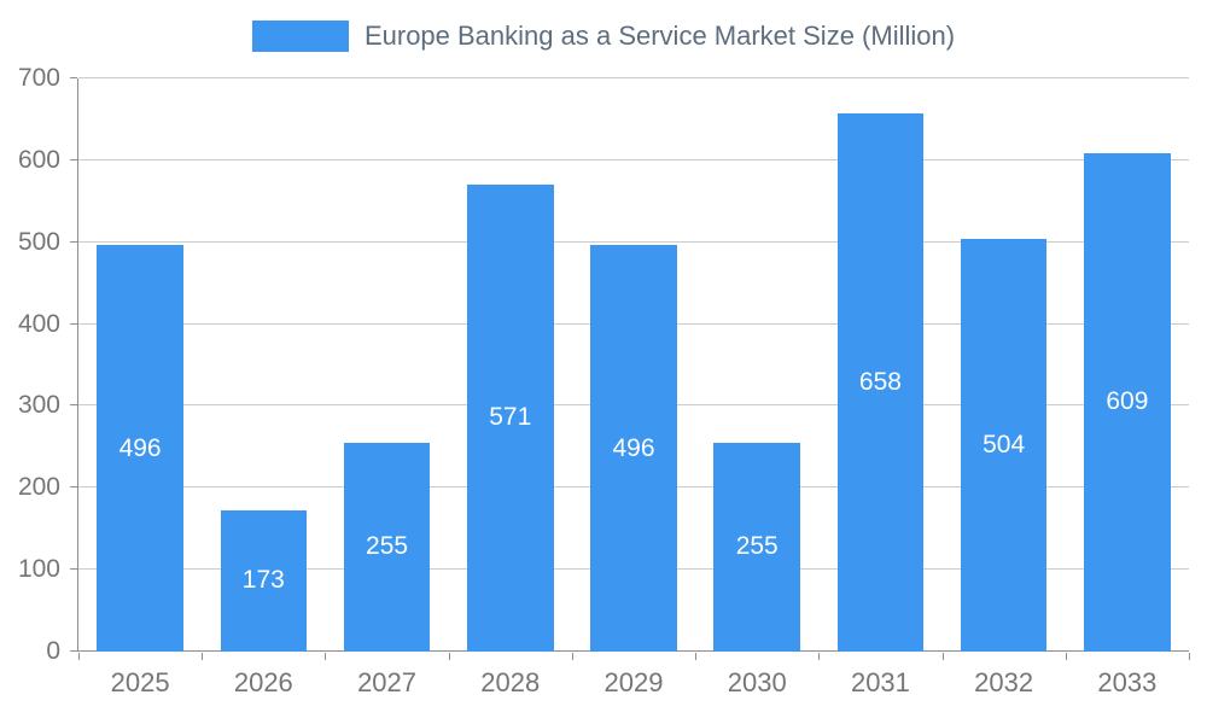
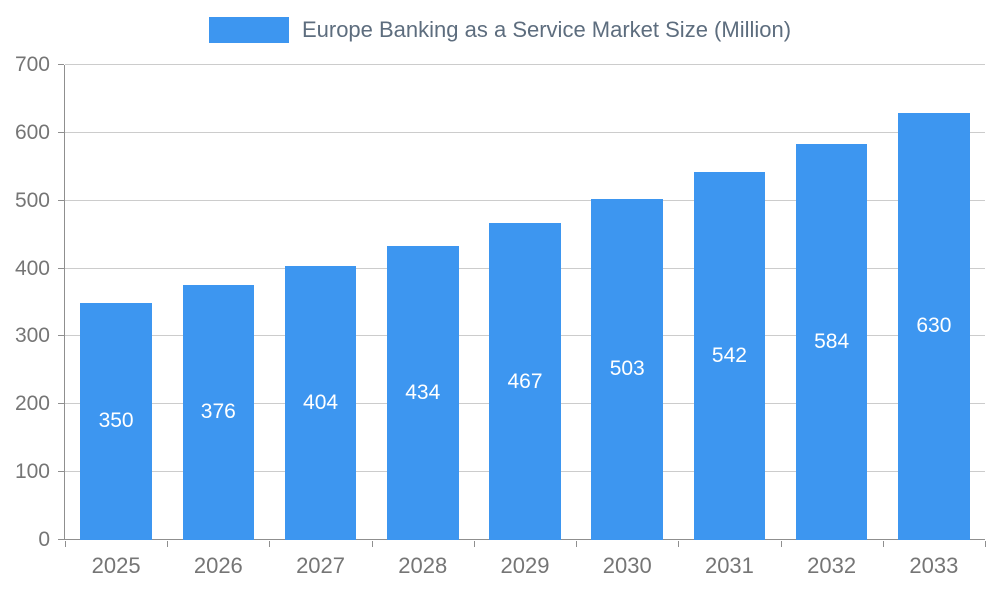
2025: 496 -> 350
2026: 173 -> 376
2027: 255 -> 404
2028: 571 -> 434
2029: 496 -> 467
2030: 255 -> 503
2031: 658 -> 542
2032: 504 -> 584
2033: 609 -> 630
